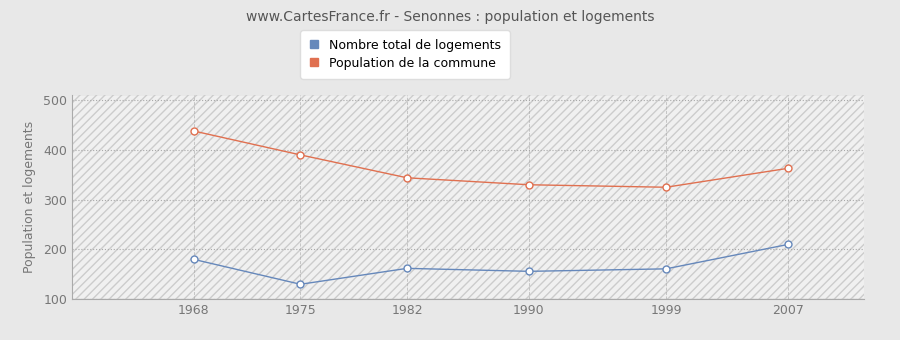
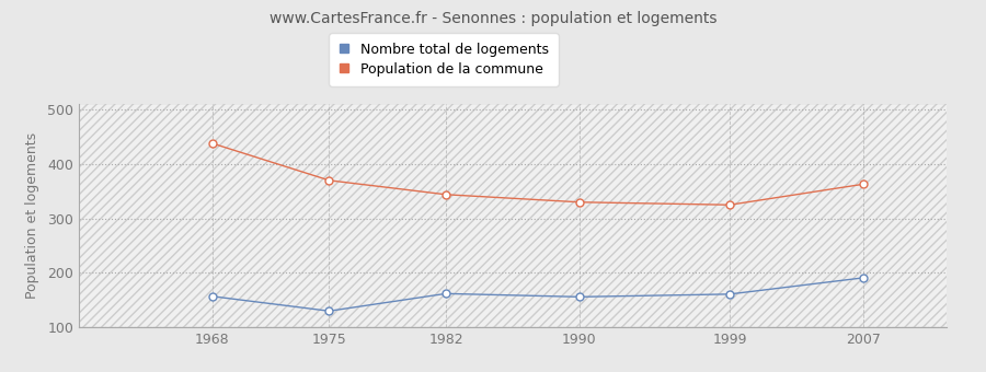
Nombre total de logements/1968: 180 -> 157
Population de la commune/1975: 390 -> 370
Nombre total de logements/2007: 210 -> 191
